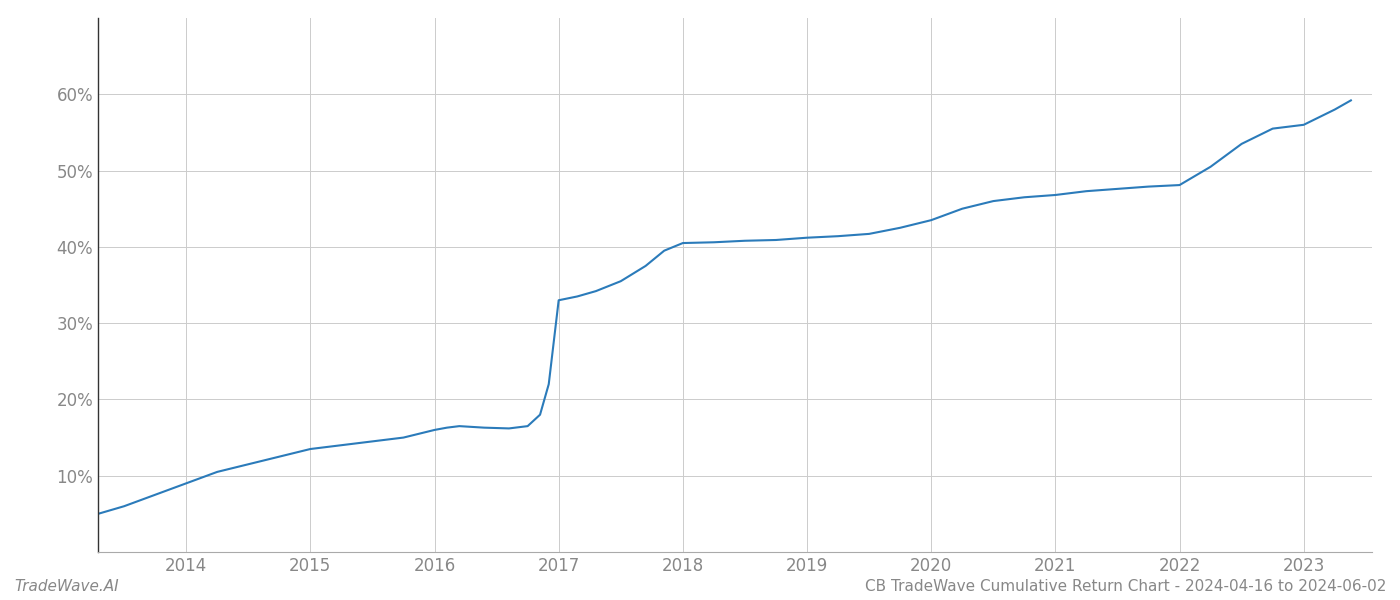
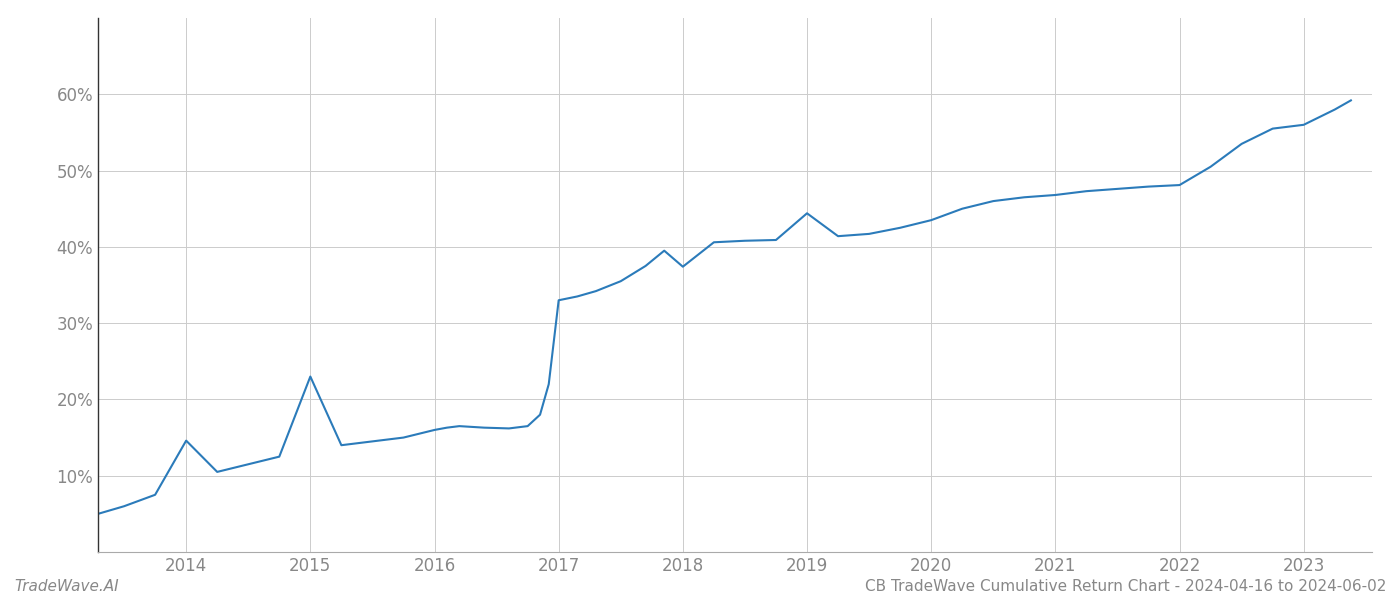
2014: 9.0% -> 14.6%
2015: 13.5% -> 23.0%
2018: 40.5% -> 37.4%
2019: 41.2% -> 44.4%
